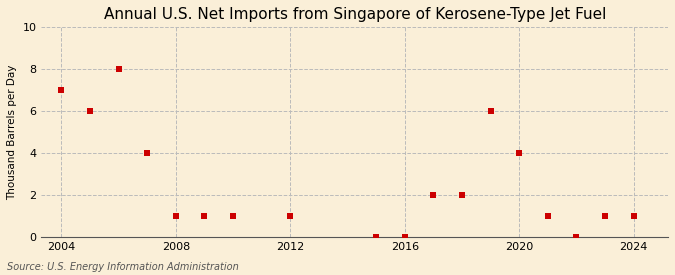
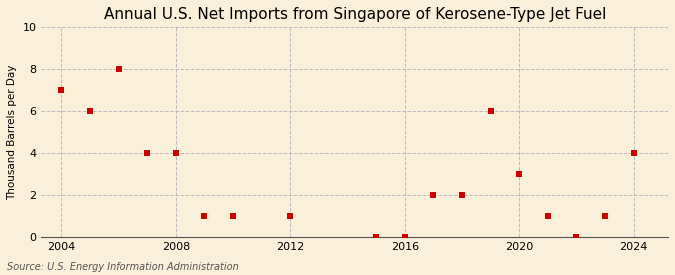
2008: 1 -> 4
2020: 4 -> 3
2024: 1 -> 4
